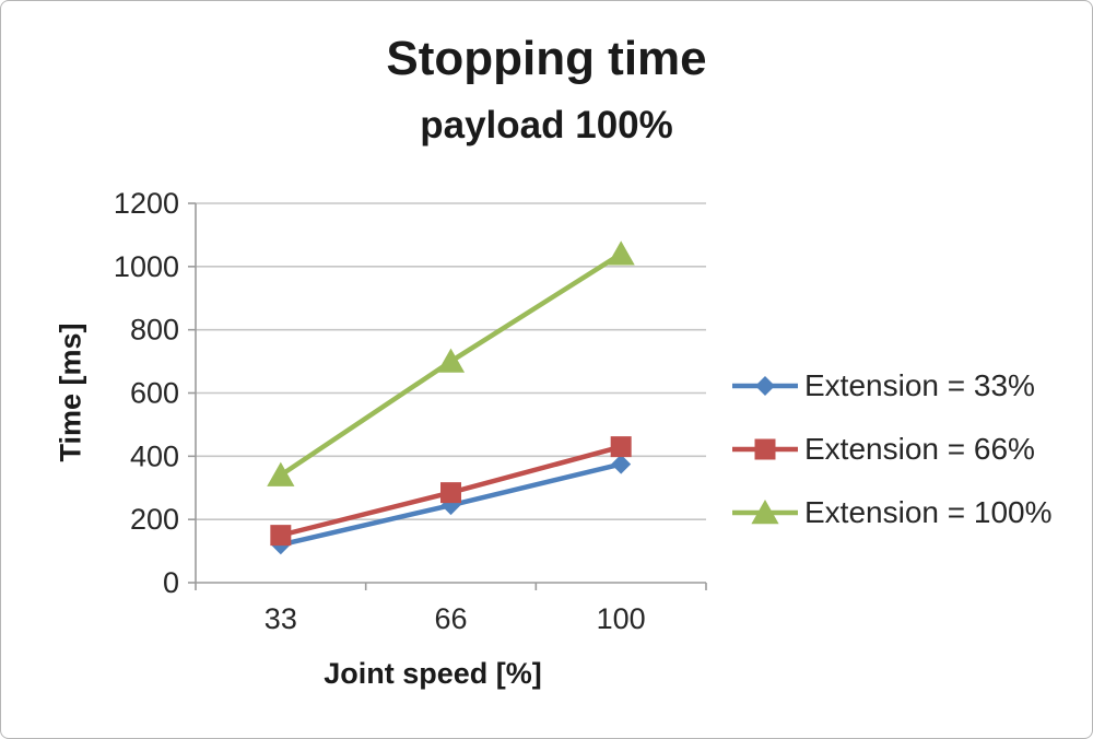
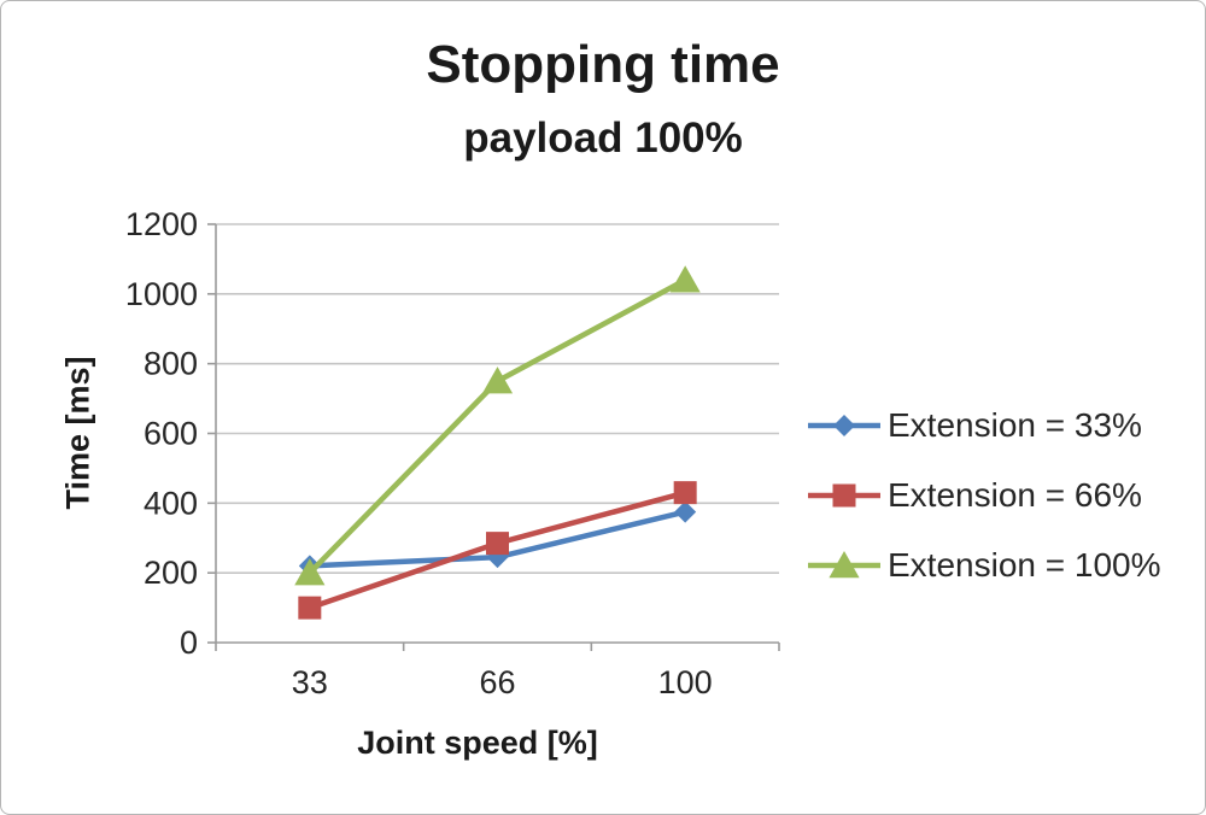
Extension = 33%/33: 120 -> 220
Extension = 66%/33: 150 -> 100
Extension = 100%/33: 340 -> 200
Extension = 100%/66: 700 -> 750
